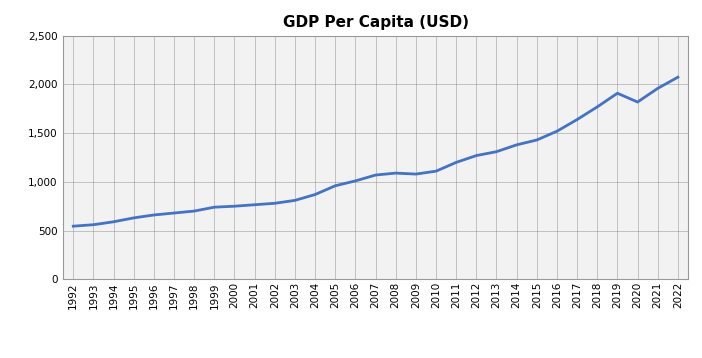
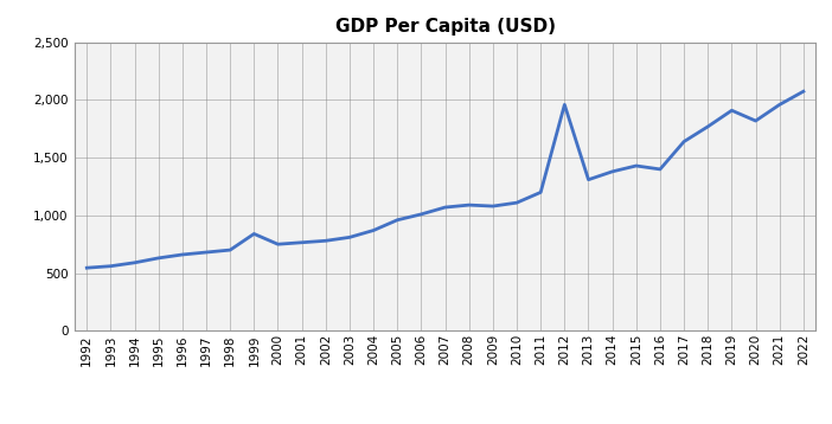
1999: 740 -> 840
2012: 1,270 -> 1,960
2016: 1,520 -> 1,400
